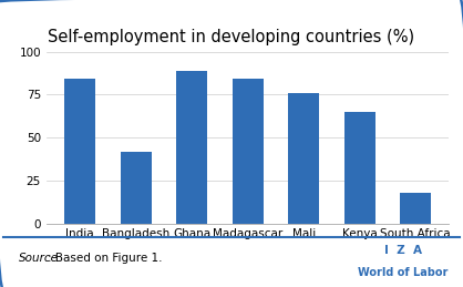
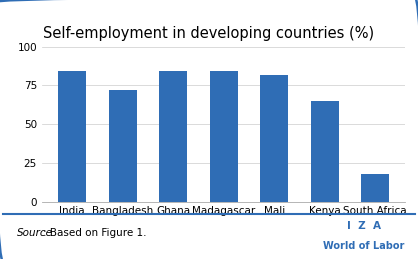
Bangladesh: 42 -> 72
Ghana: 89 -> 84
Mali: 76 -> 82
